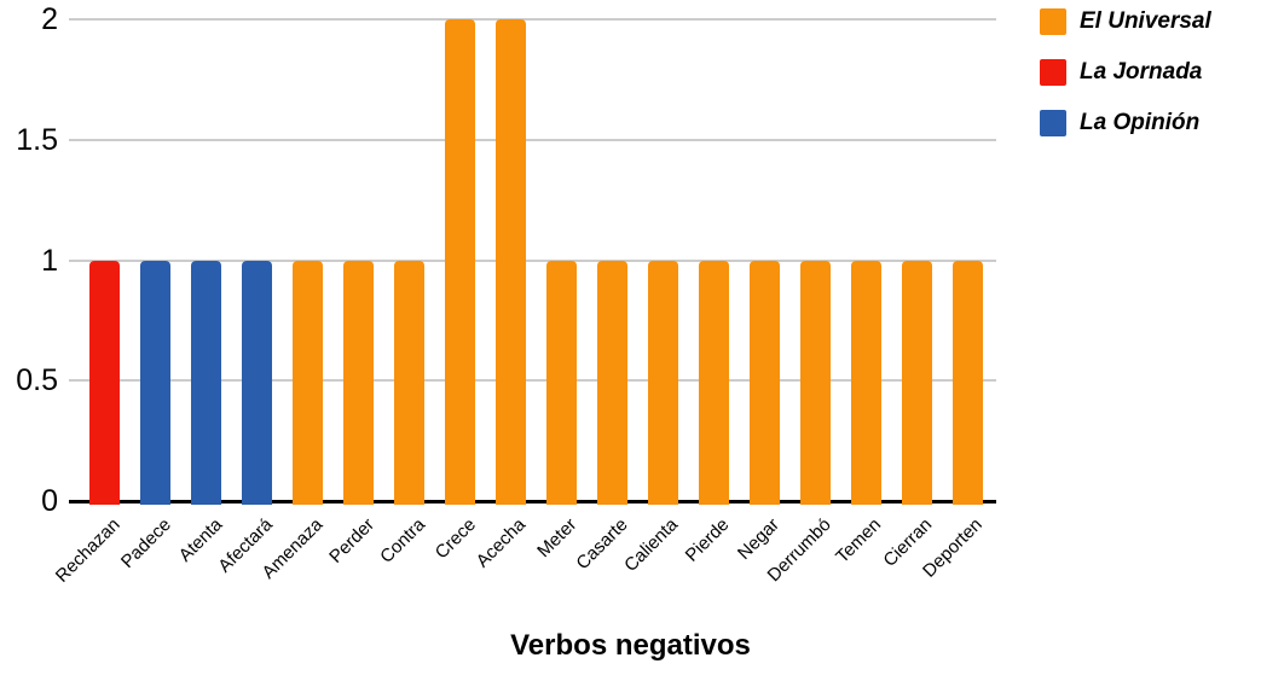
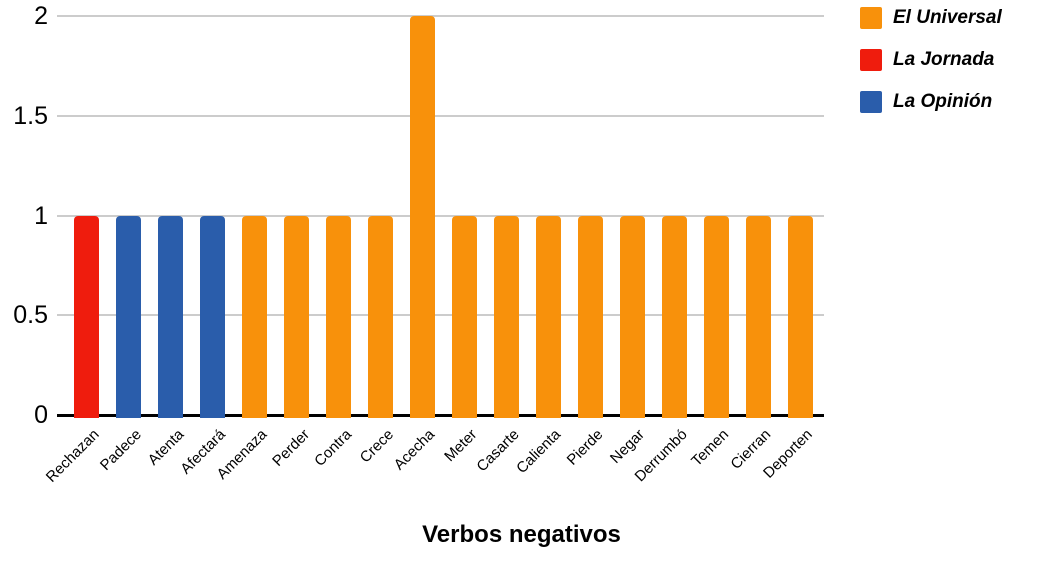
Crece: 2 -> 1
